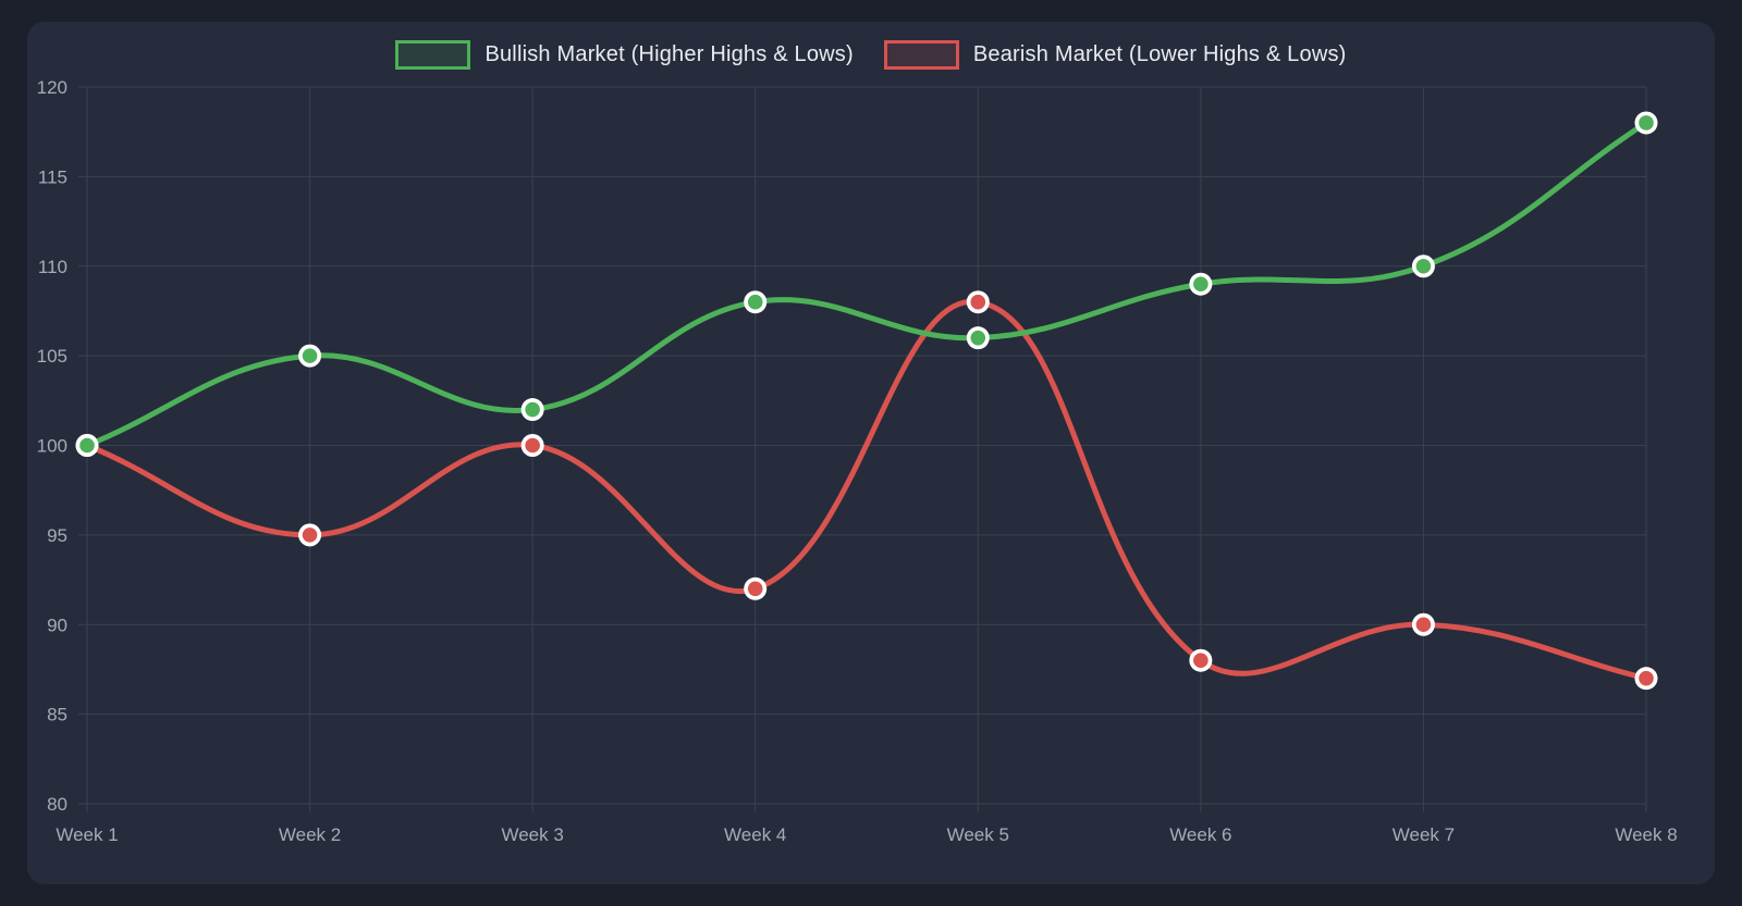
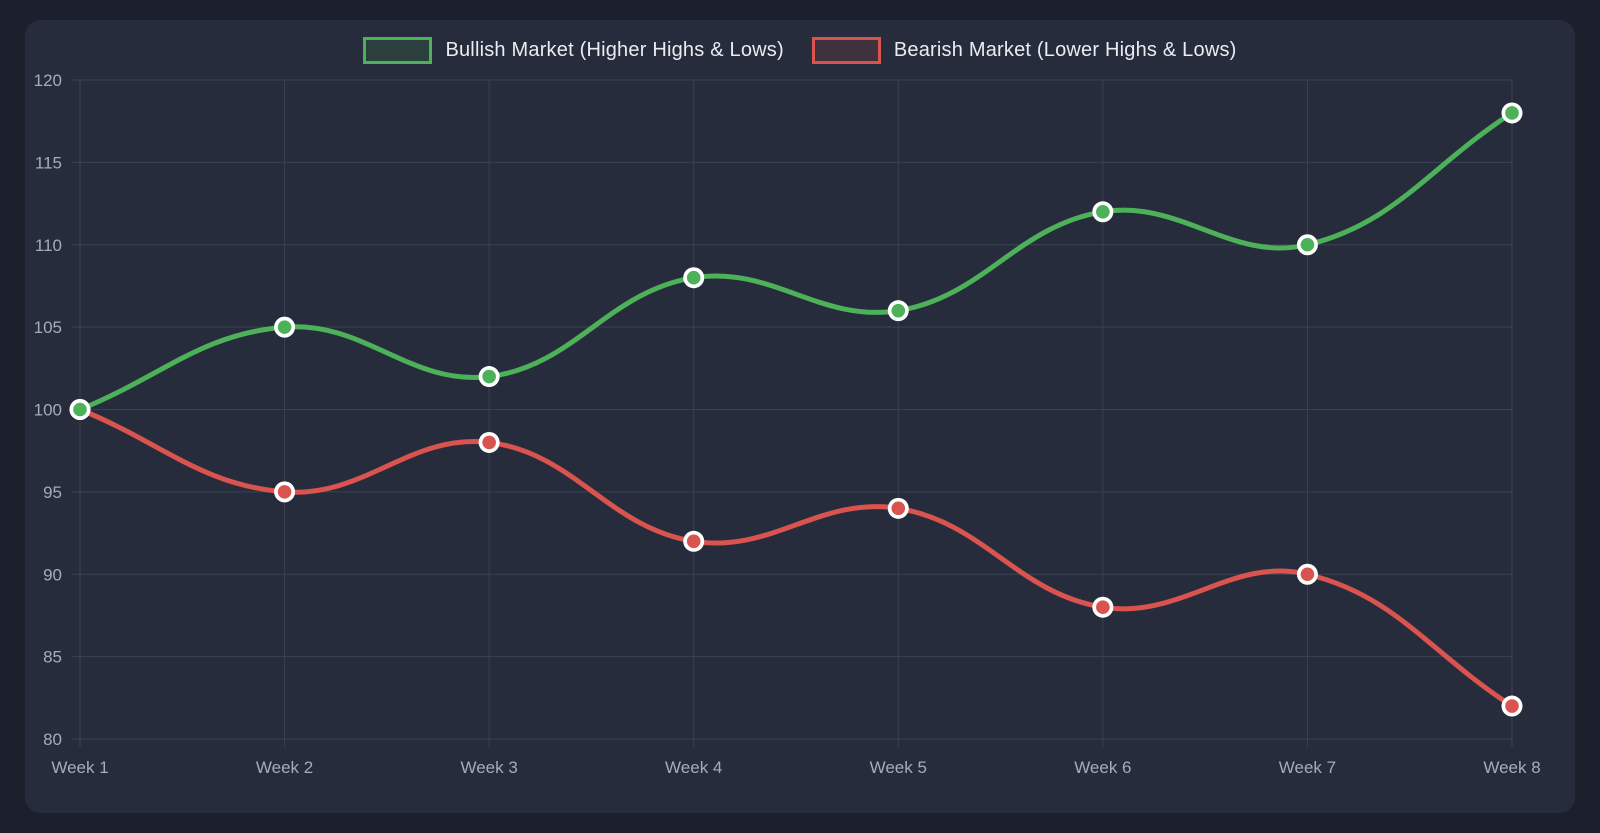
Bearish Market (Lower Highs & Lows)/Week 3: 100 -> 98
Bearish Market (Lower Highs & Lows)/Week 5: 108 -> 94
Bullish Market (Higher Highs & Lows)/Week 6: 109 -> 112
Bearish Market (Lower Highs & Lows)/Week 8: 87 -> 82
